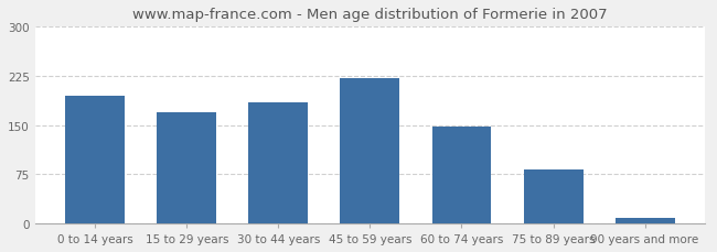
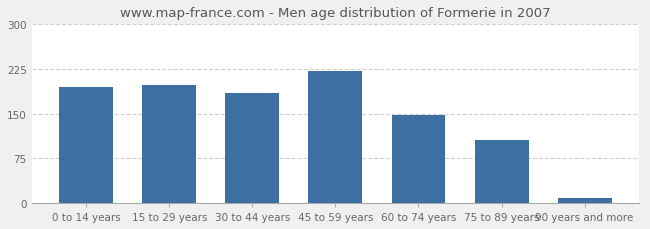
15 to 29 years: 170 -> 198
75 to 89 years: 83 -> 106
